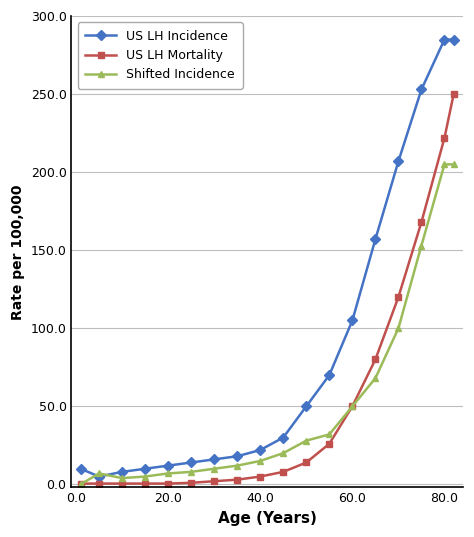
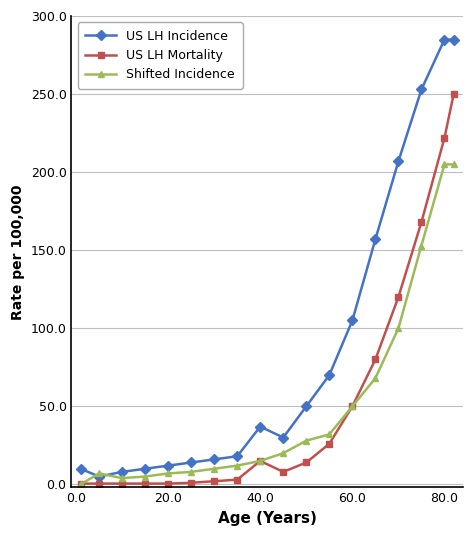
US LH Incidence/40.0: 22 -> 37
US LH Mortality/40.0: 5 -> 15
